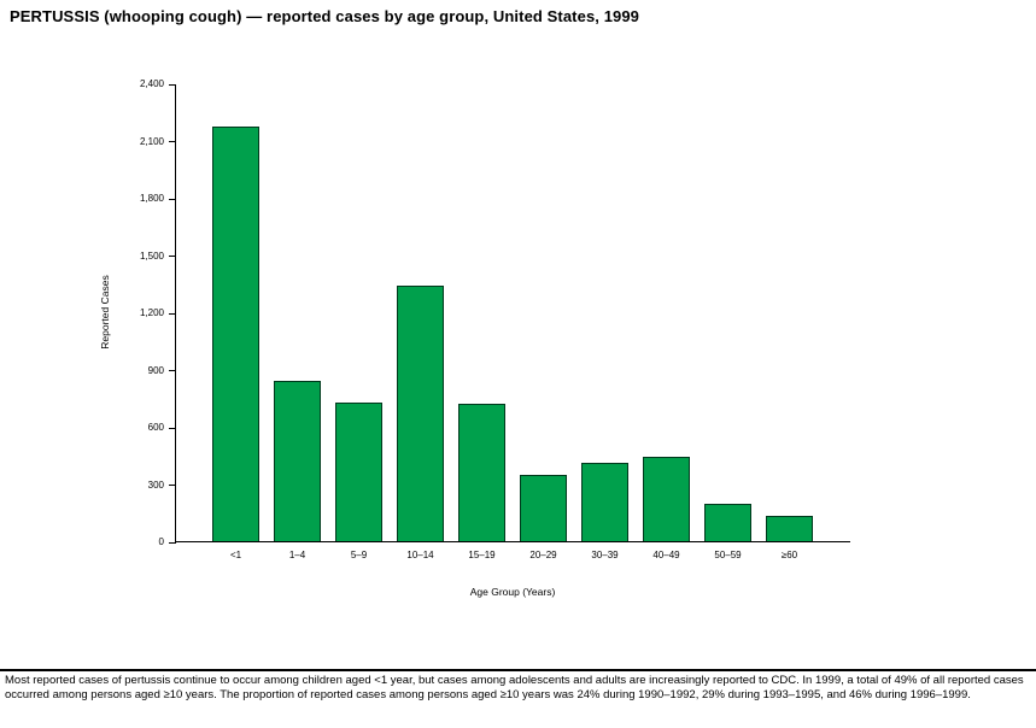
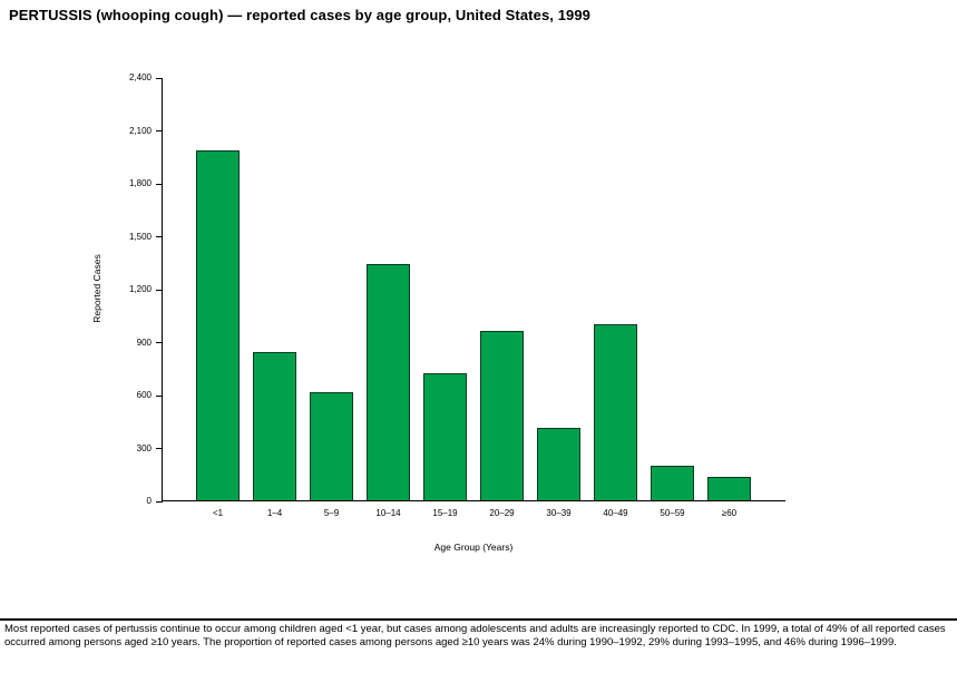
<1: 2180 -> 1980
5–9: 720 -> 610
20–29: 340 -> 960
40–49: 440 -> 1000
